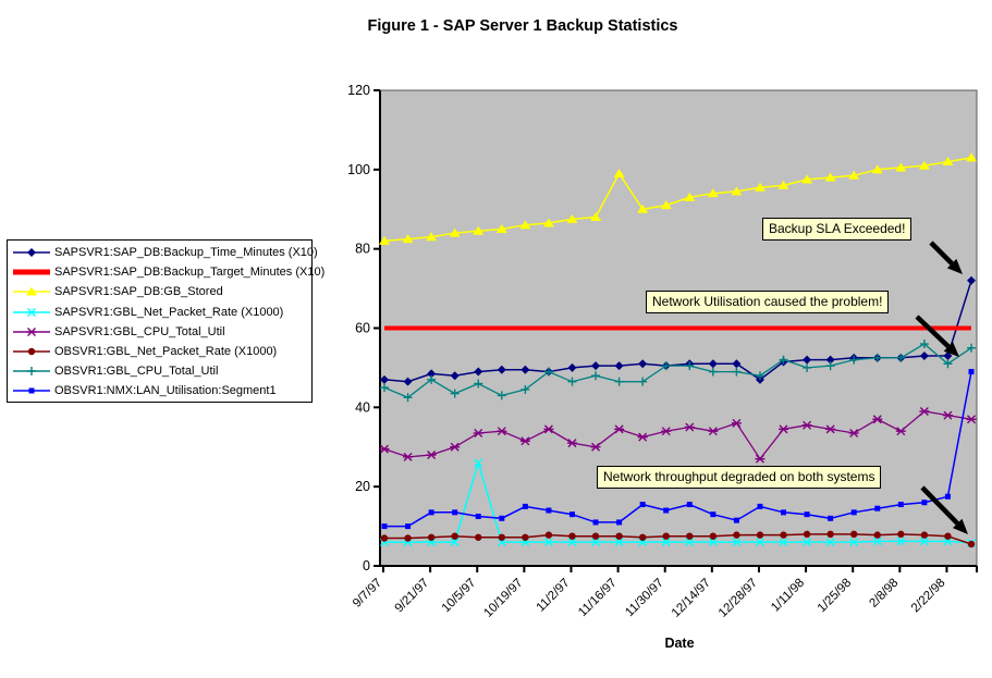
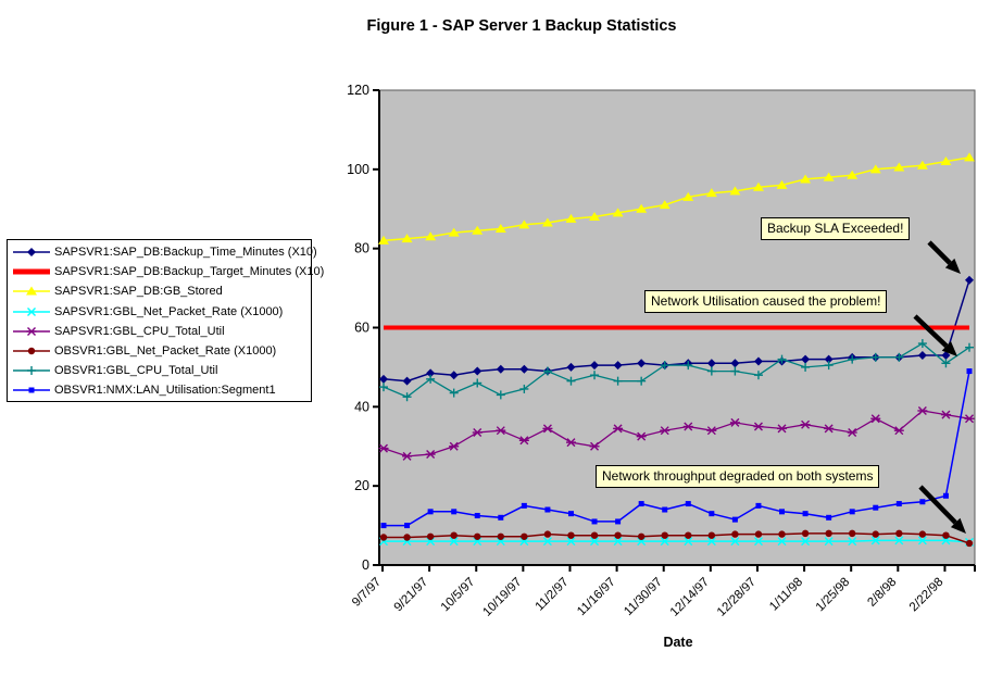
SAPSVR1:GBL_Net_Packet_Rate (X1000)/10/5/97: 26 -> 6
SAPSVR1:SAP_DB:GB_Stored/11/16/97: 99 -> 89
SAPSVR1:SAP_DB:Backup_Time_Minutes (X10)/12/28/97: 47 -> 52
SAPSVR1:GBL_CPU_Total_Util/12/28/97: 27 -> 35
